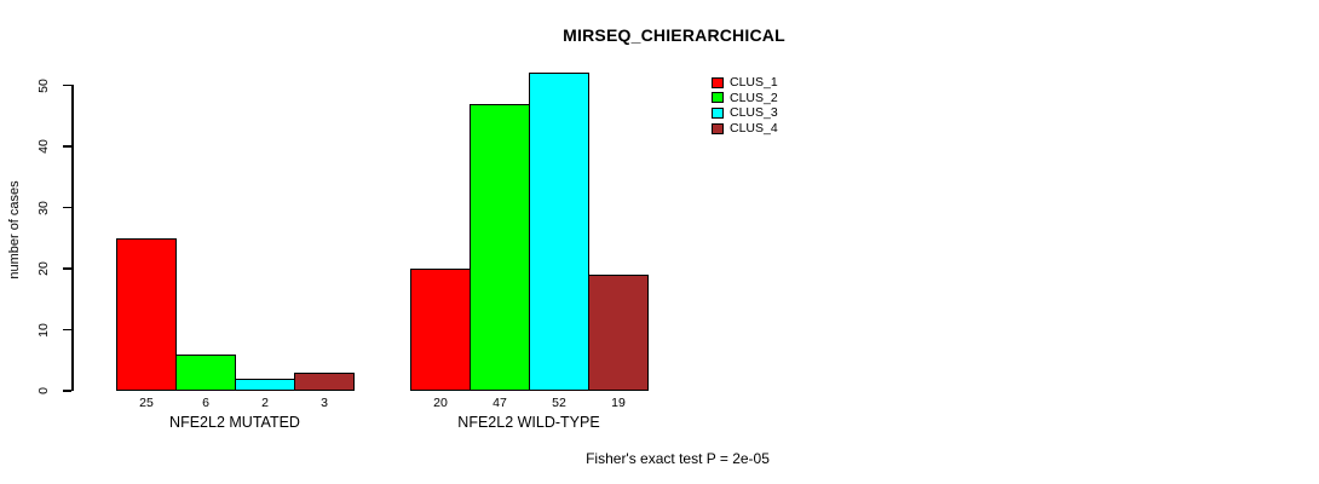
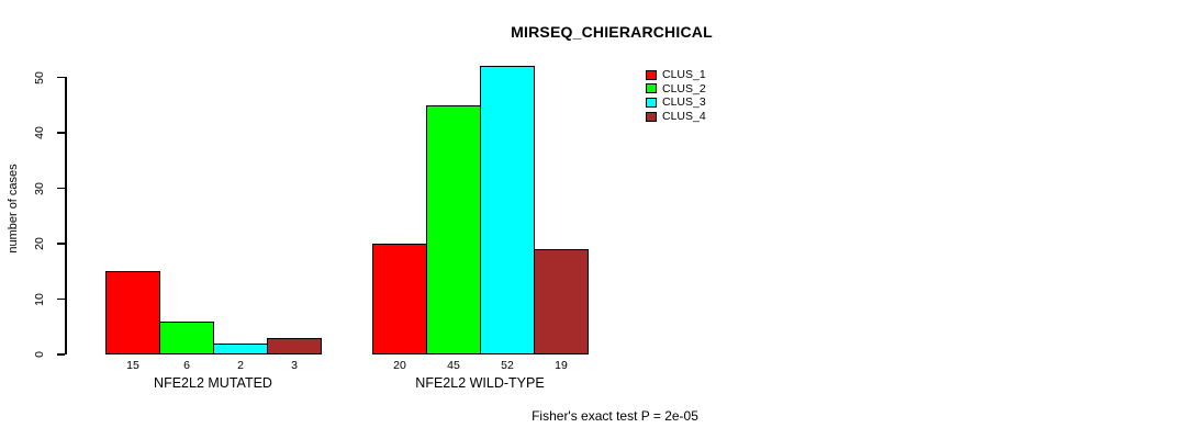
CLUS_1/NFE2L2 MUTATED: 25 -> 15
CLUS_2/NFE2L2 WILD-TYPE: 47 -> 45
